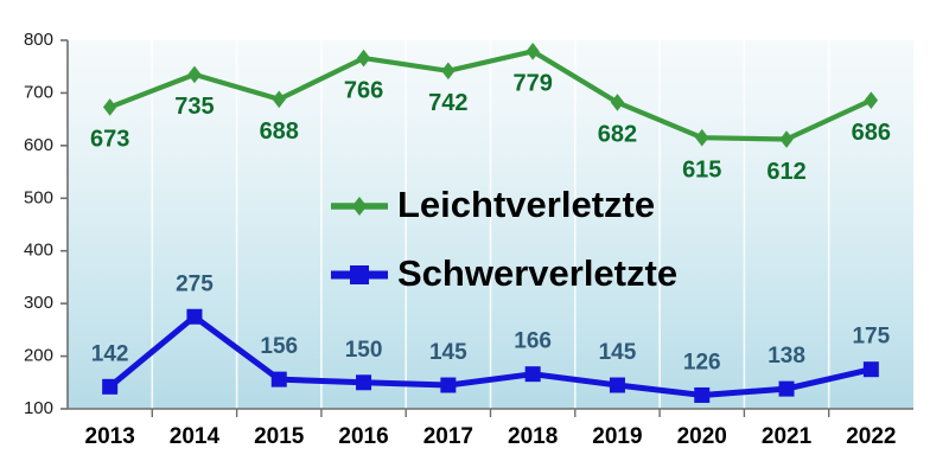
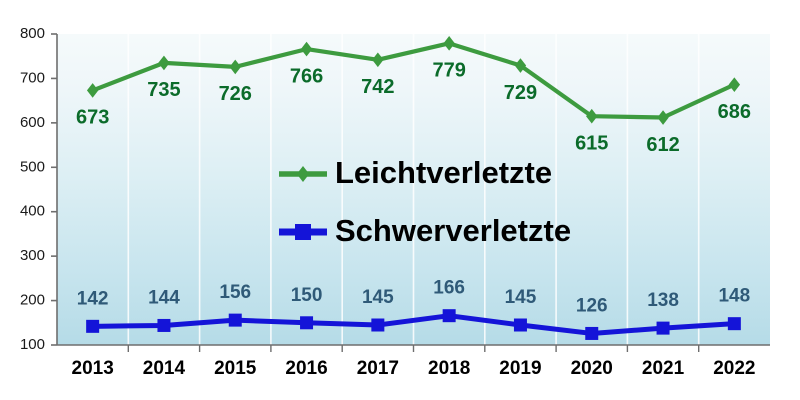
Schwerverletzte/2014: 275 -> 144
Leichtverletzte/2015: 688 -> 726
Leichtverletzte/2019: 682 -> 729
Schwerverletzte/2022: 175 -> 148
